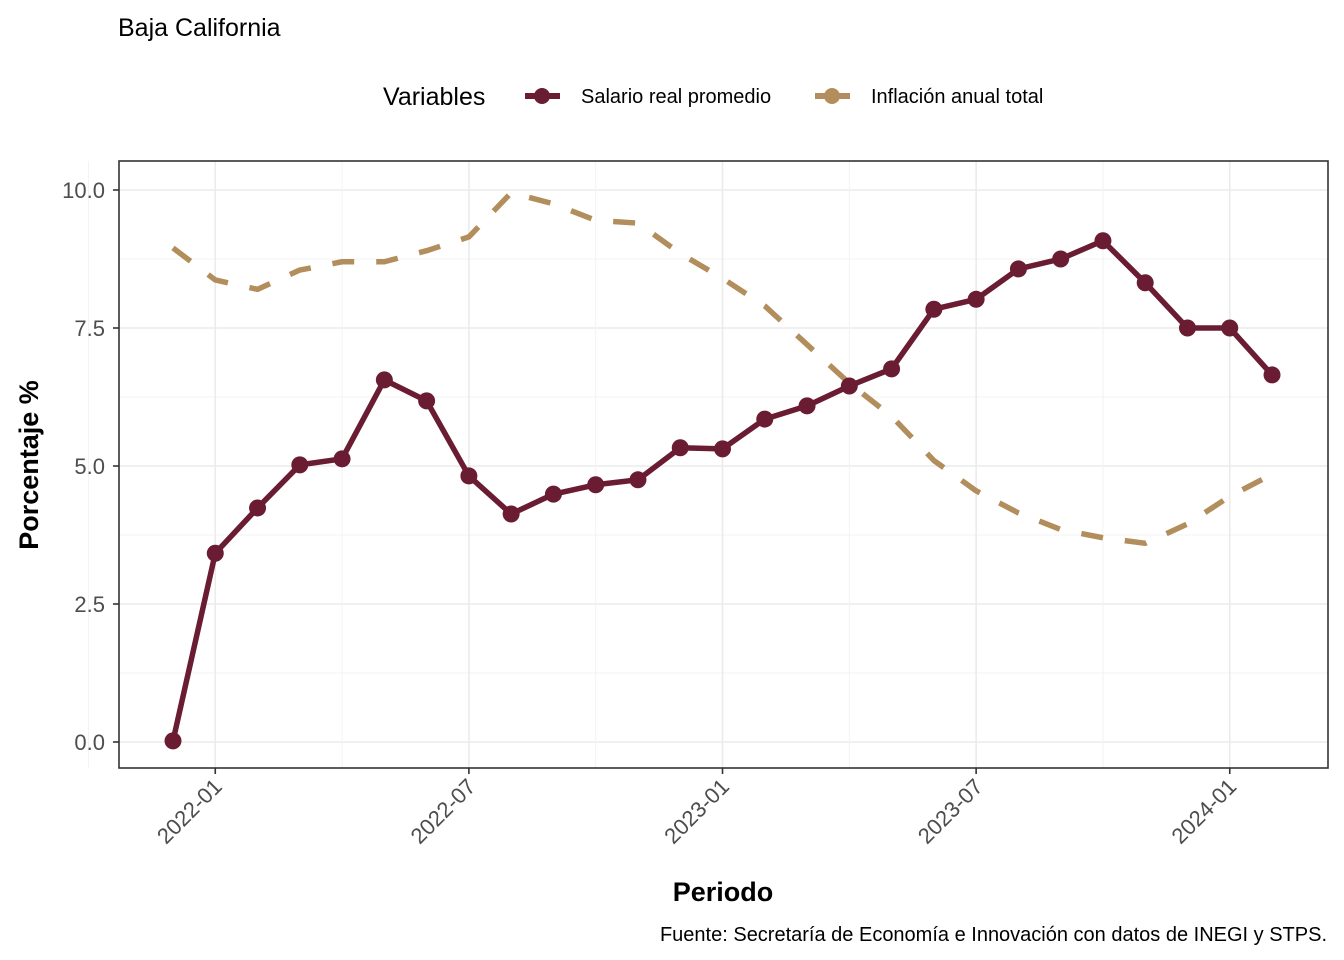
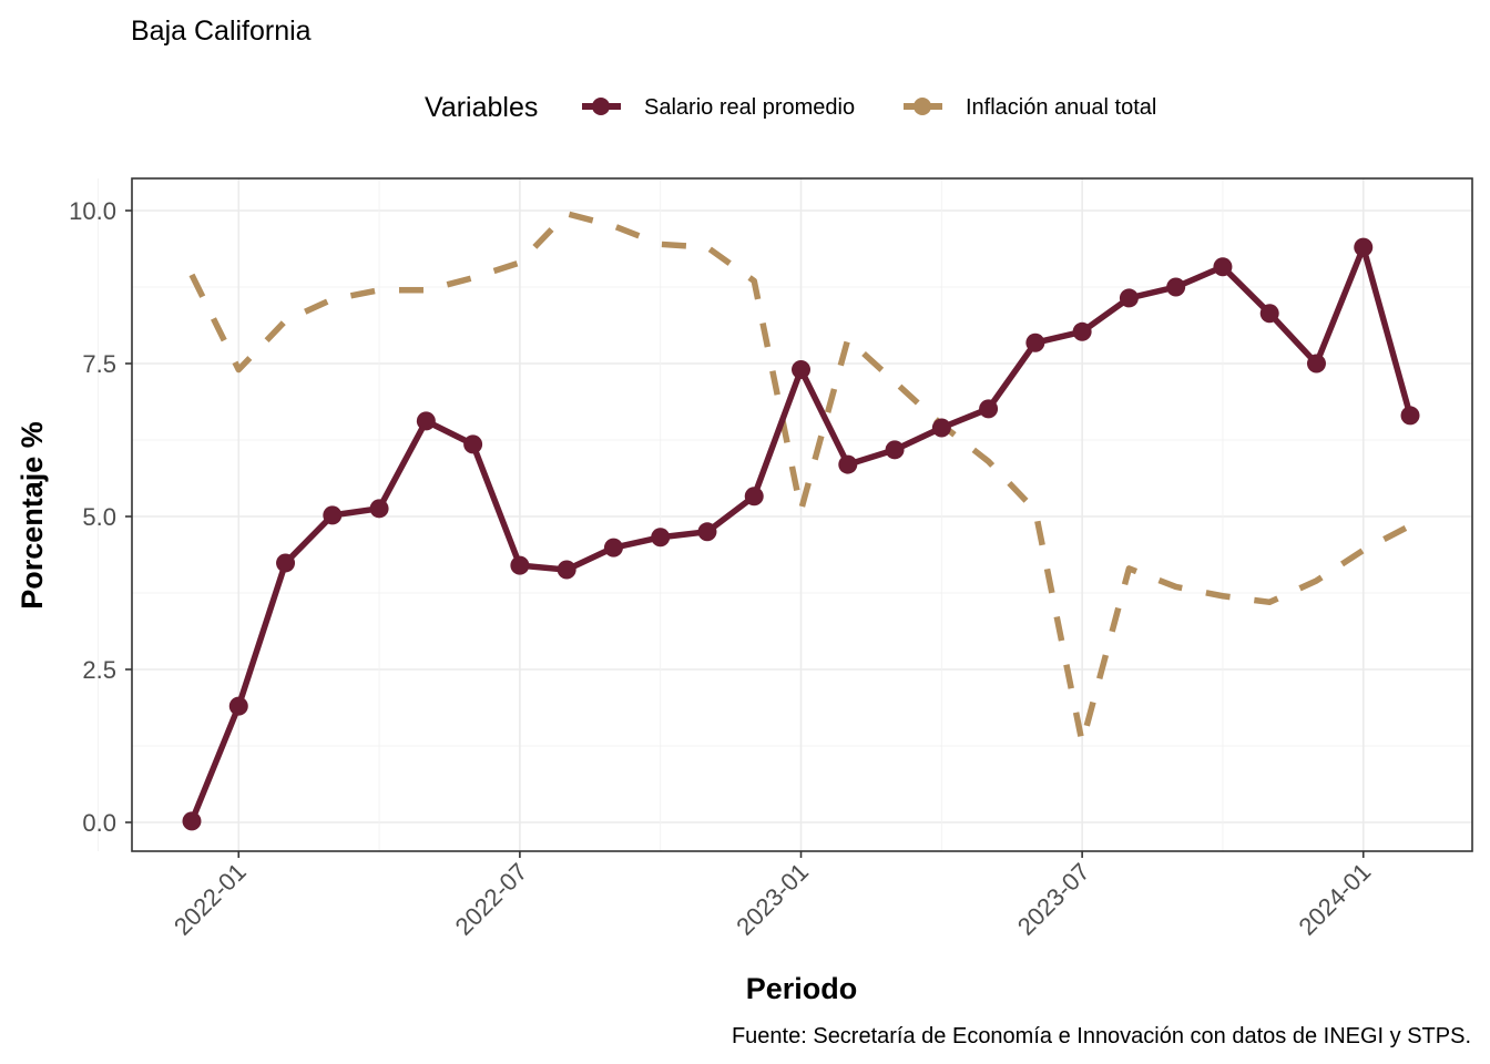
Salario real promedio/2022-01: 3.4 -> 1.9
Inflación anual total/2022-01: 8.4 -> 7.4
Salario real promedio/2022-07: 4.8 -> 4.2
Salario real promedio/2023-01: 5.3 -> 7.4
Inflación anual total/2023-01: 8.4 -> 5.1
Inflación anual total/2023-07: 4.5 -> 1.3
Salario real promedio/2024-01: 7.5 -> 9.4
